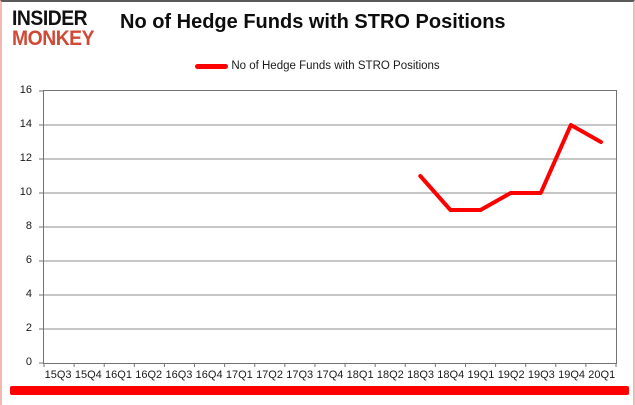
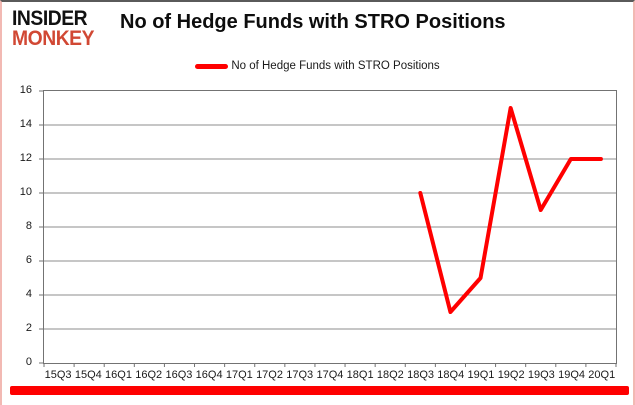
18Q3: 11 -> 10
18Q4: 9 -> 3
19Q1: 9 -> 5
19Q2: 10 -> 15
19Q3: 10 -> 9
19Q4: 14 -> 12
20Q1: 13 -> 12
